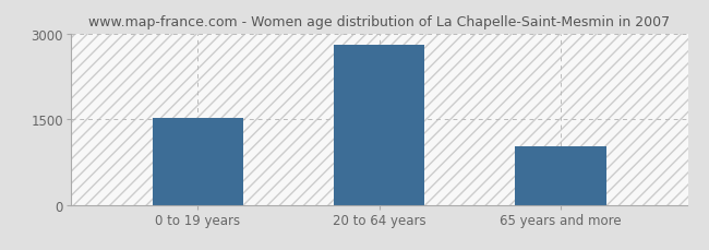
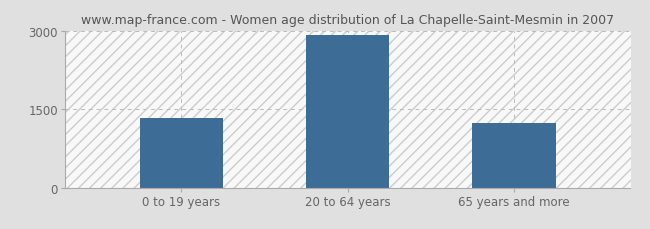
0 to 19 years: 1520 -> 1340
20 to 64 years: 2820 -> 2920
65 years and more: 1020 -> 1230
